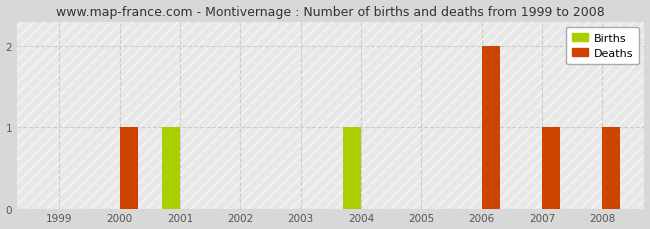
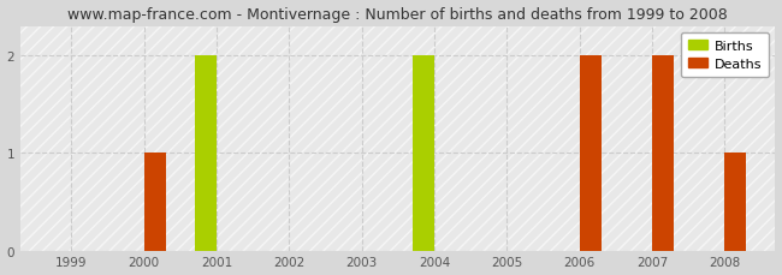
Births/2001: 1 -> 2
Births/2004: 1 -> 2
Deaths/2007: 1 -> 2
